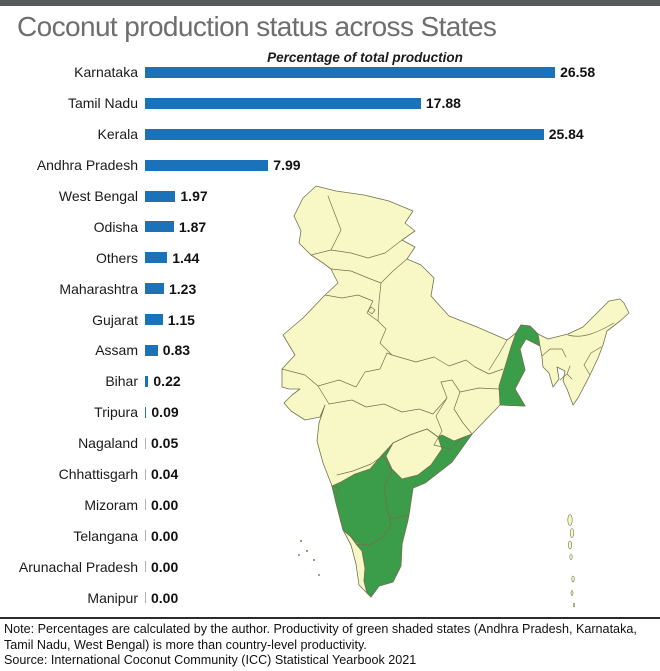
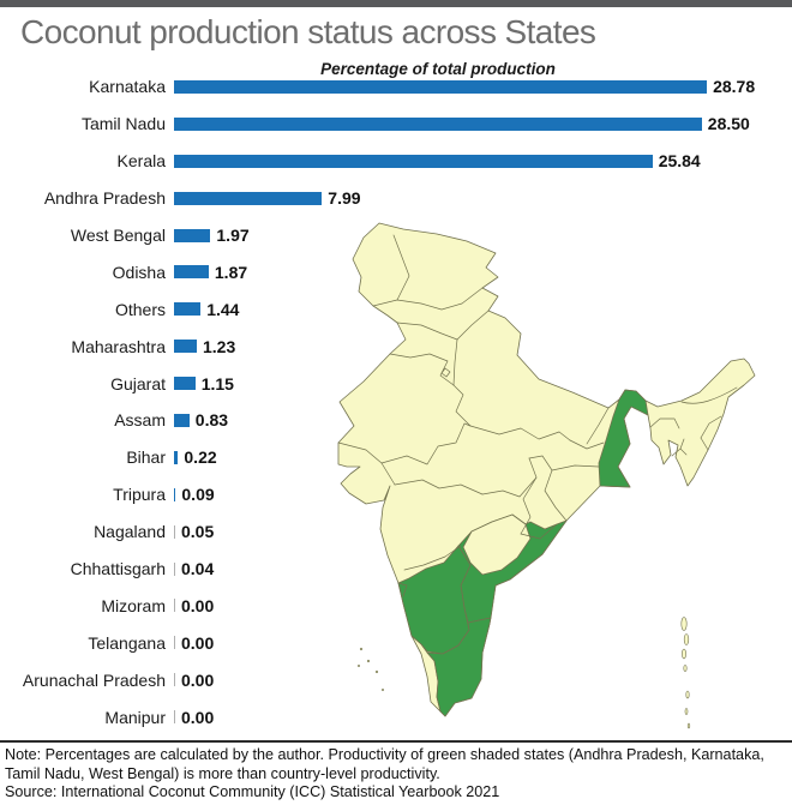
Karnataka: 26.58 -> 28.78
Tamil Nadu: 17.88 -> 28.50
